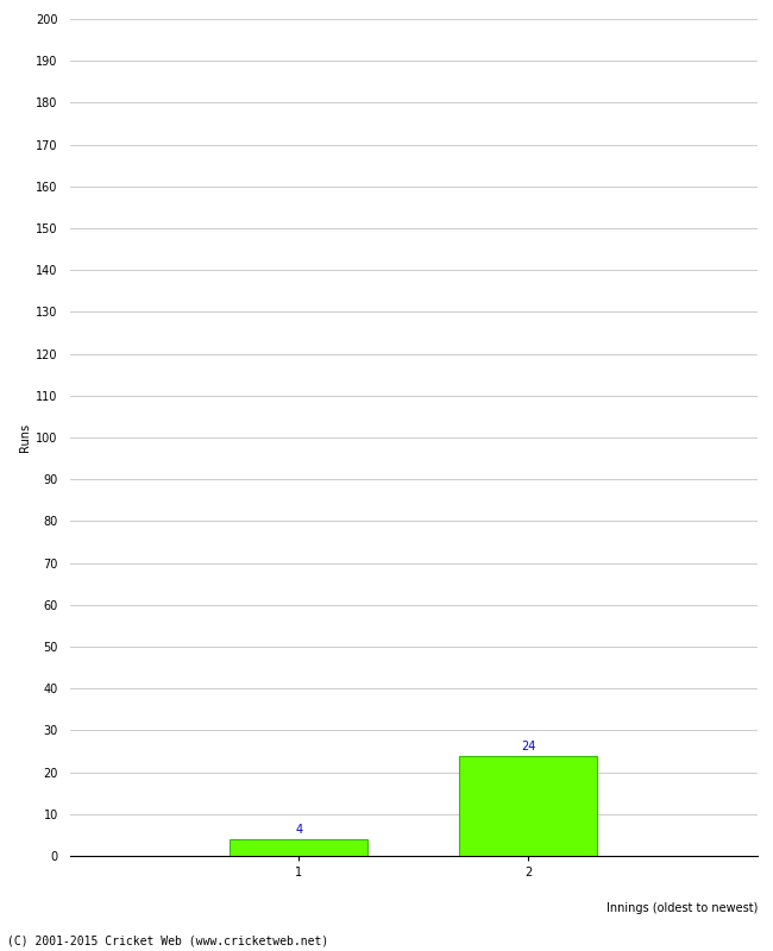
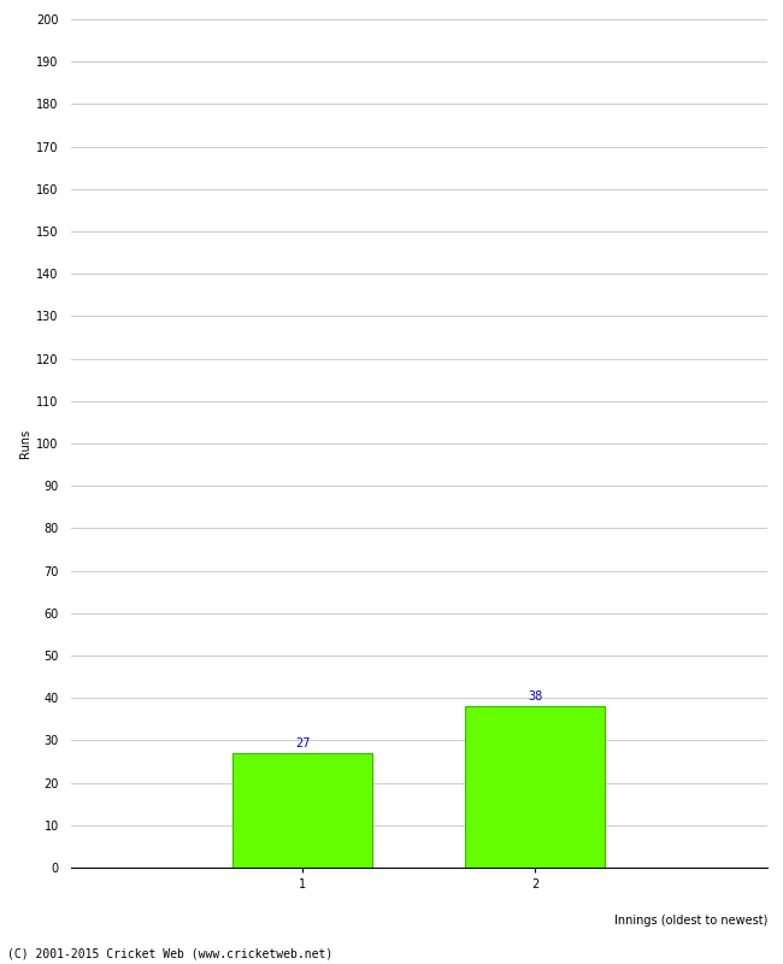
1: 4 -> 27
2: 24 -> 38
